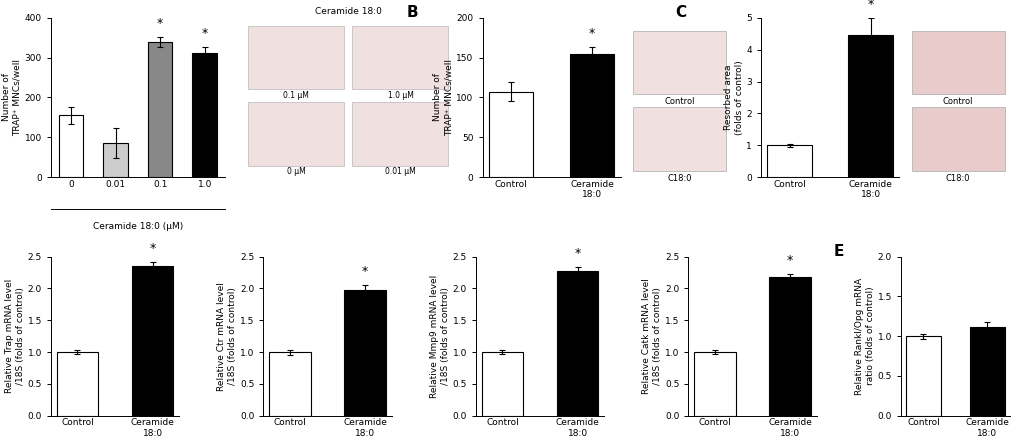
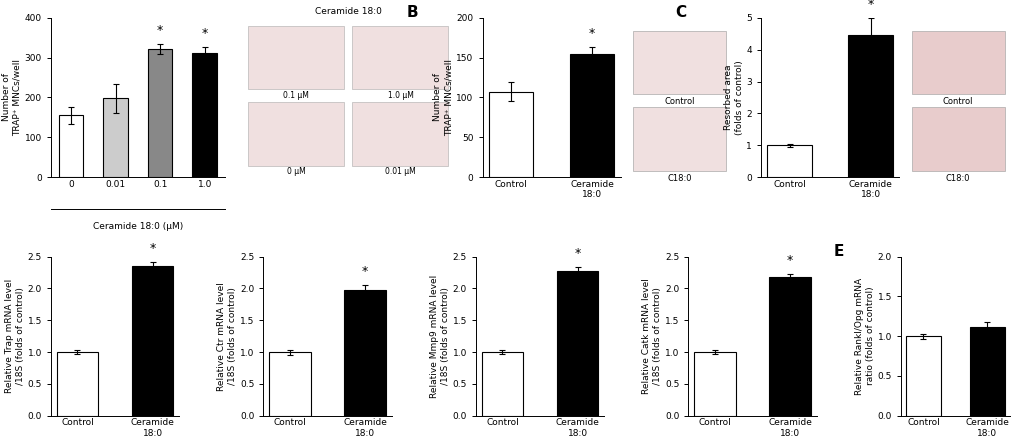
0.01: 85 -> 198
0.1: 340 -> 322
